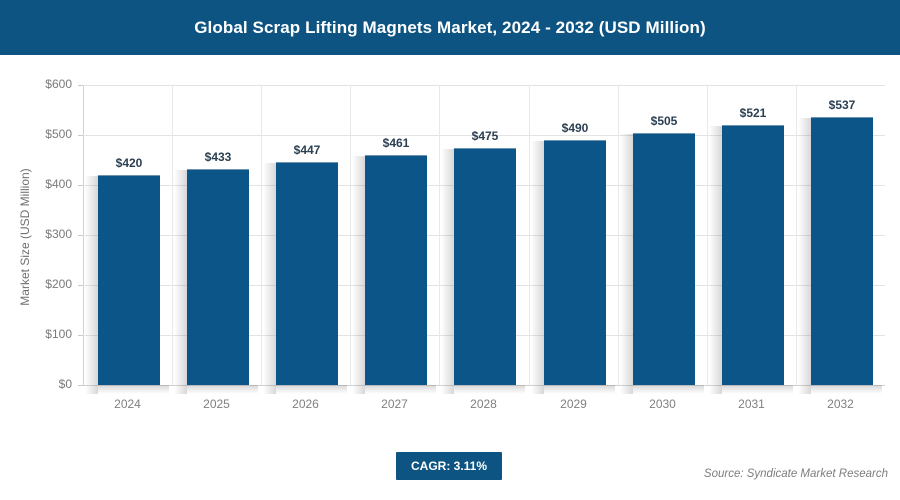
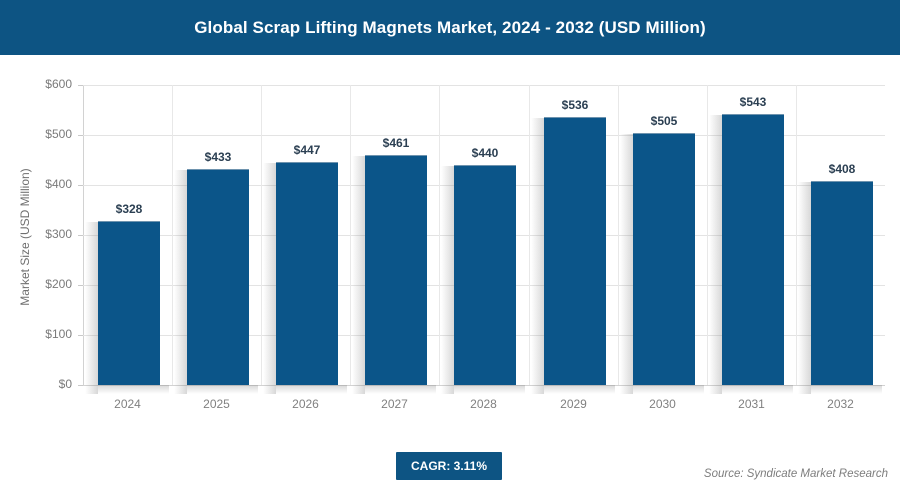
2024: $420 -> $328
2028: $475 -> $440
2029: $490 -> $536
2031: $521 -> $543
2032: $537 -> $408
